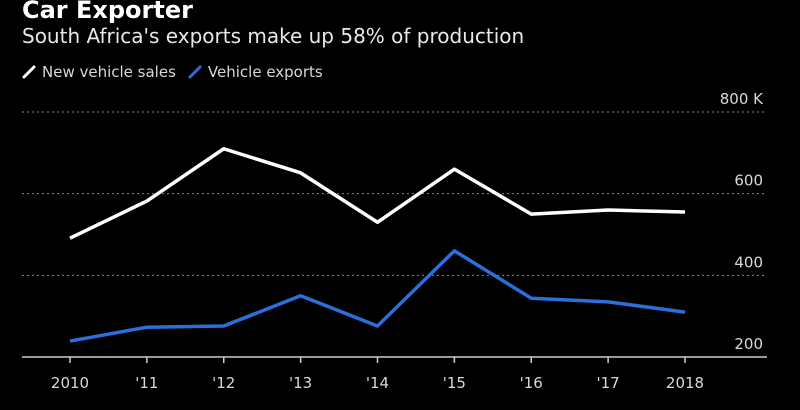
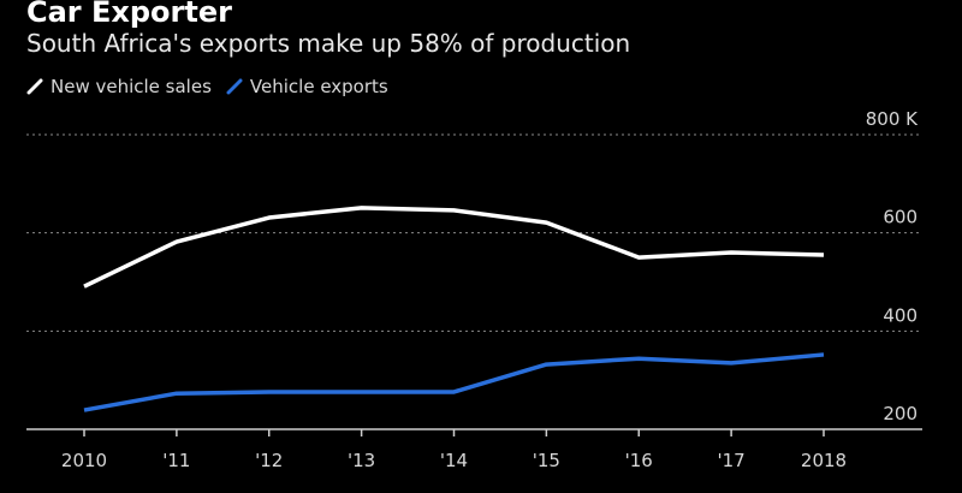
New vehicle sales/'12: 710K -> 630K
Vehicle exports/'13: 350K -> 280K
New vehicle sales/'14: 530K -> 650K
New vehicle sales/'15: 660K -> 620K
Vehicle exports/'15: 460K -> 330K
Vehicle exports/2018: 310K -> 350K
